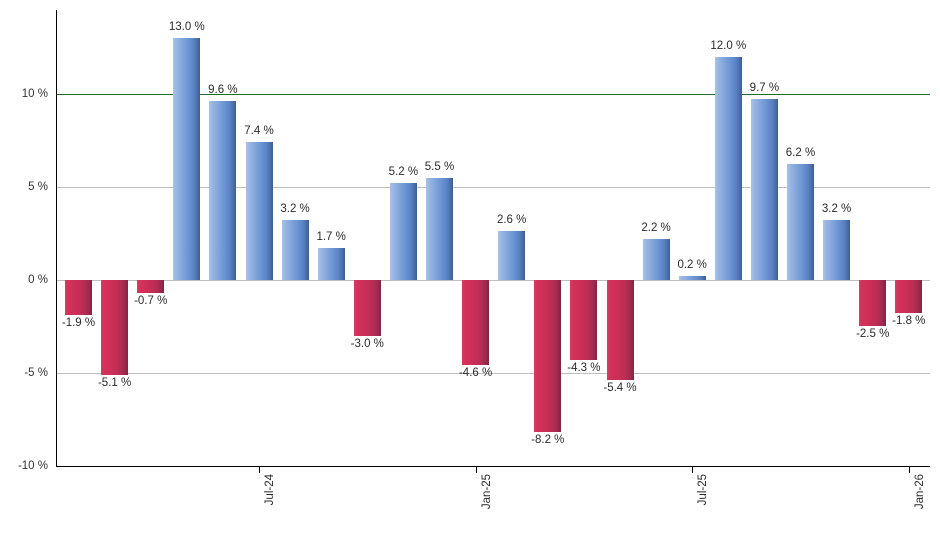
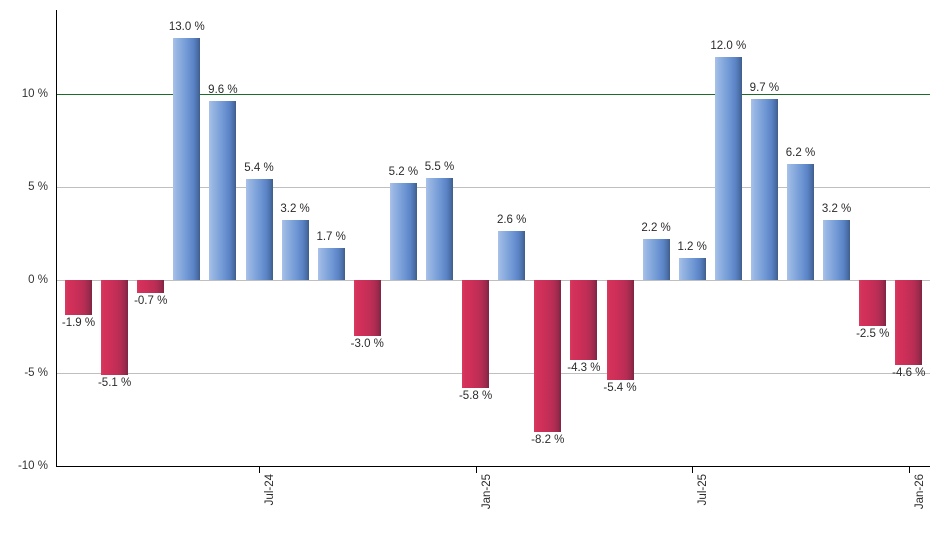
Jul-24: 7.4 -> 5.4
Jan-25: -4.6 -> -5.8
Jul-25: 0.2 -> 1.2
Jan-26: -1.8 -> -4.6
